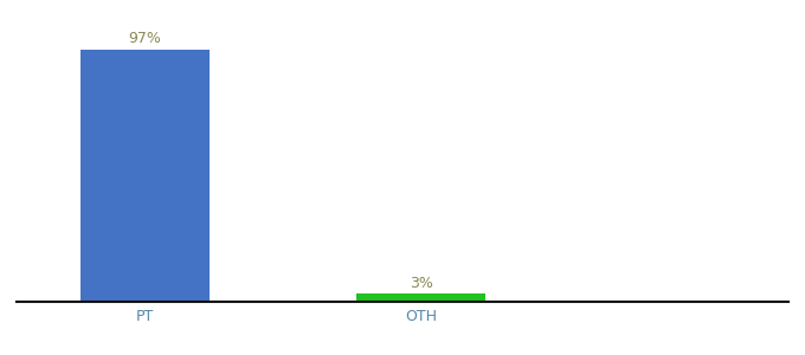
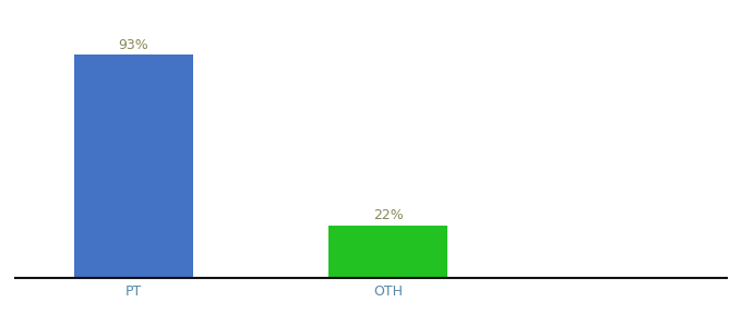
PT: 97% -> 93%
OTH: 3% -> 22%
